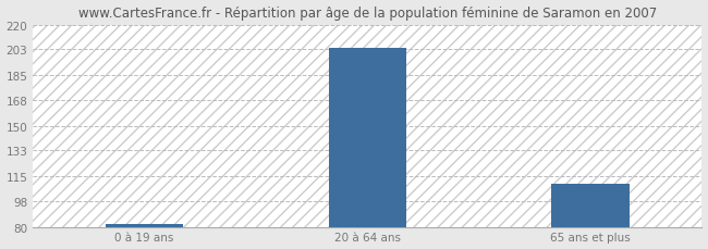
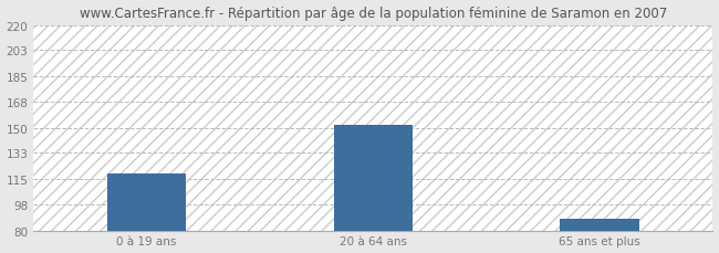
0 à 19 ans: 82 -> 119
20 à 64 ans: 204 -> 152
65 ans et plus: 110 -> 88
